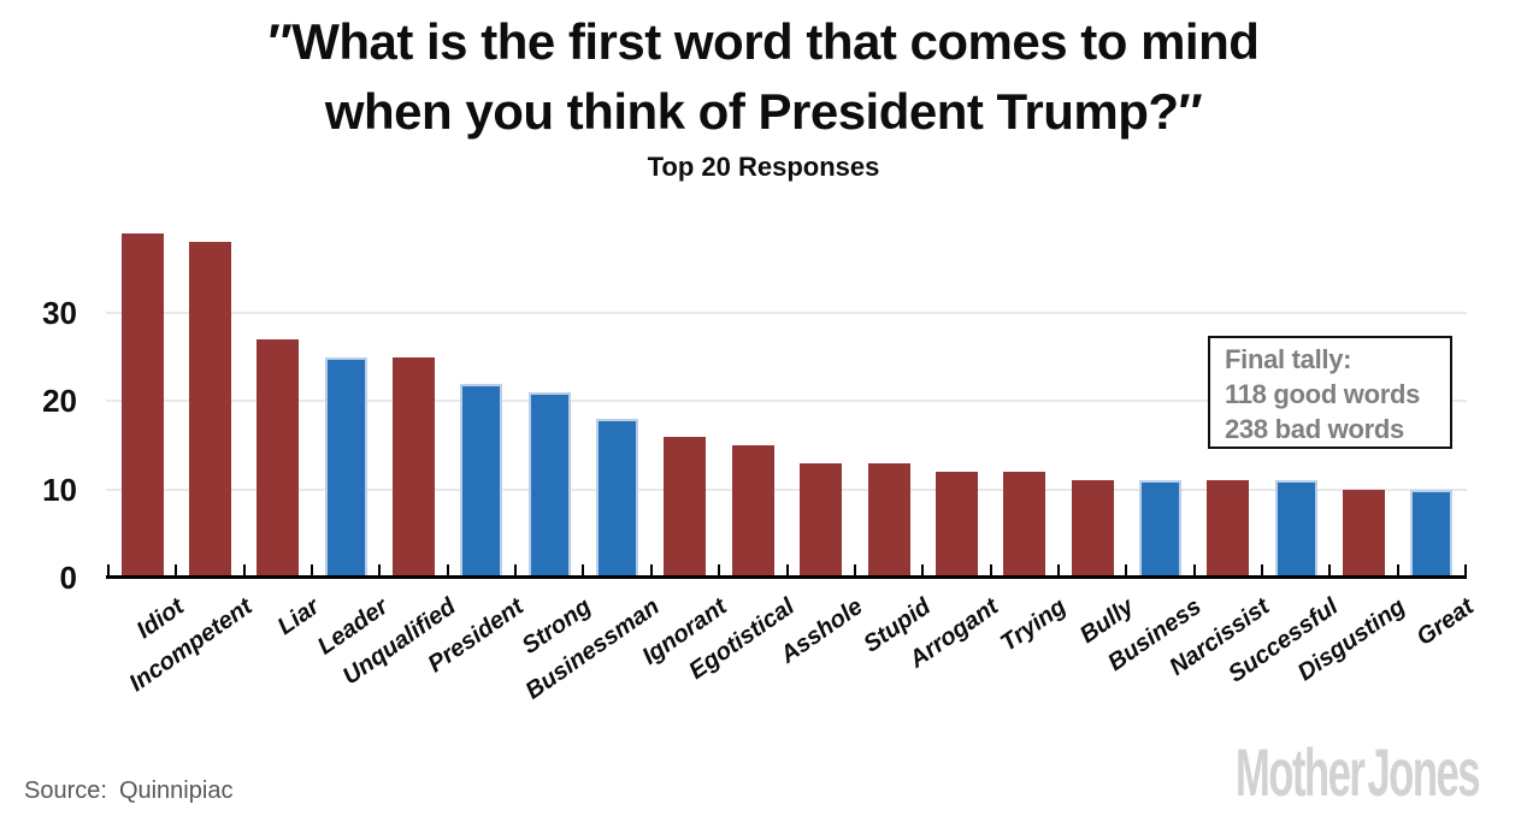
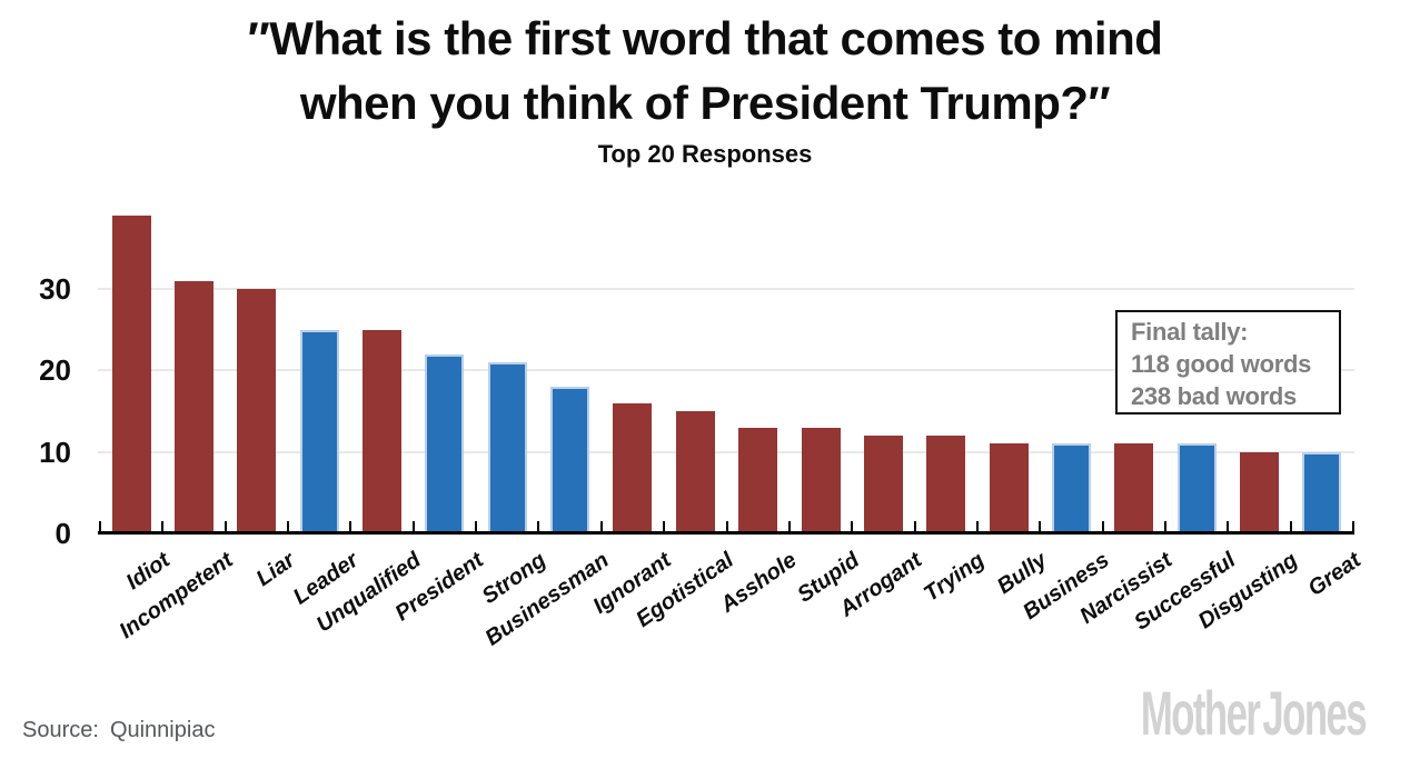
Incompetent: 38 -> 31
Liar: 27 -> 30
